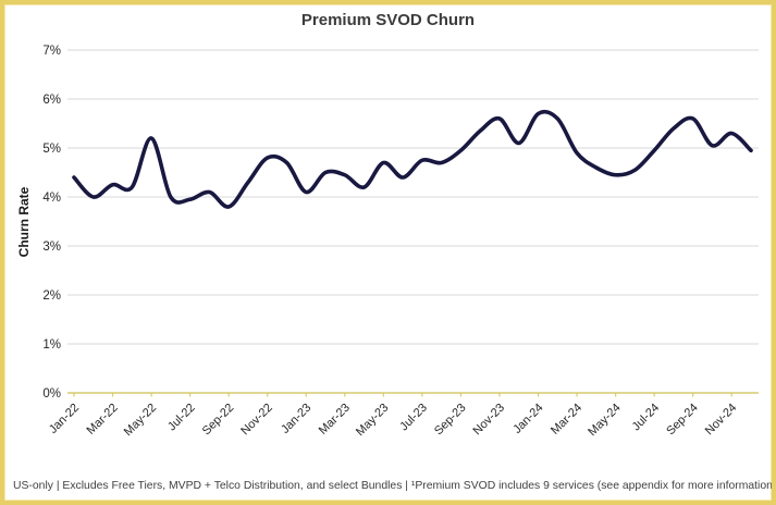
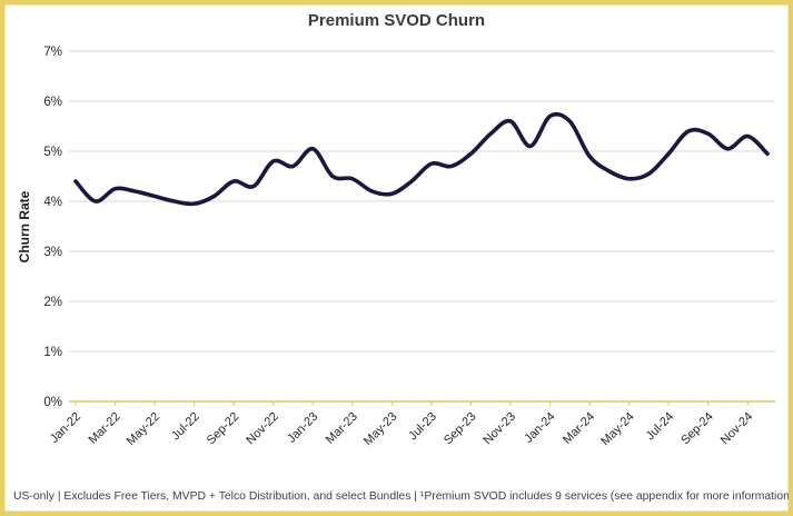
May-22: 5.2% -> 4.1%
Sep-22: 3.8% -> 4.4%
Jan-23: 4.1% -> 5.0%
May-23: 4.7% -> 4.2%
Sep-24: 5.6% -> 5.3%
